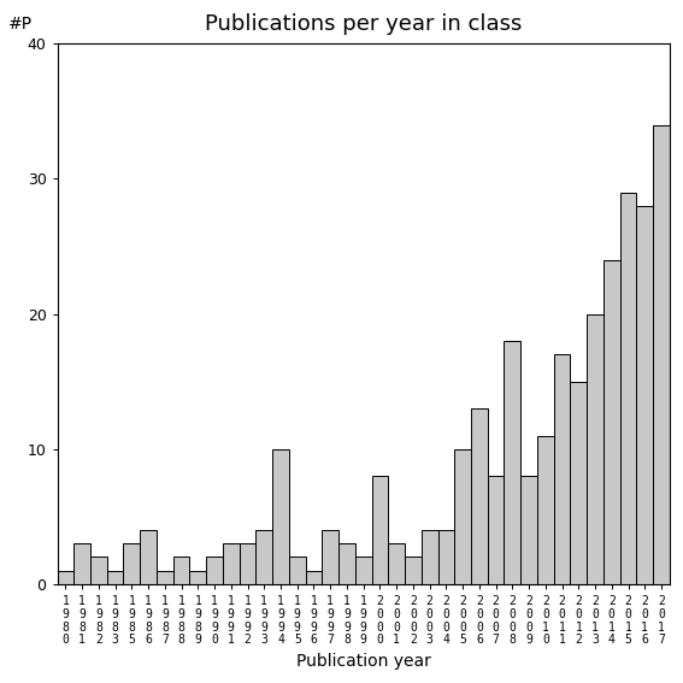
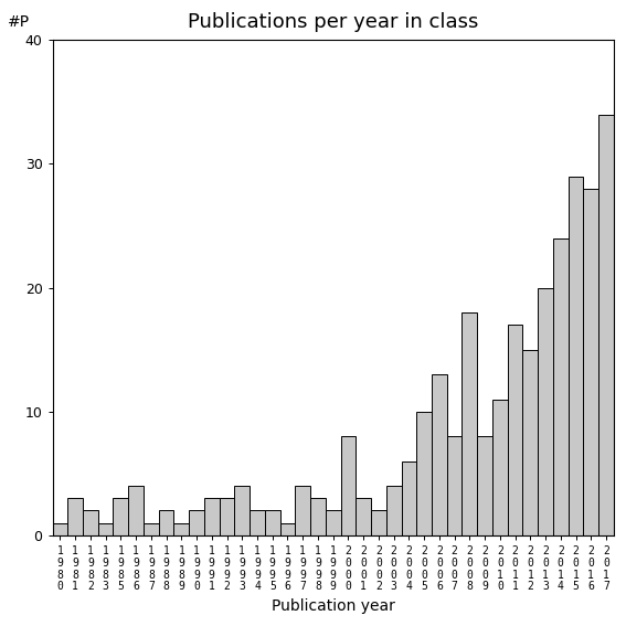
1 9 9 4: 10 -> 2
2 0 0 4: 4 -> 6
